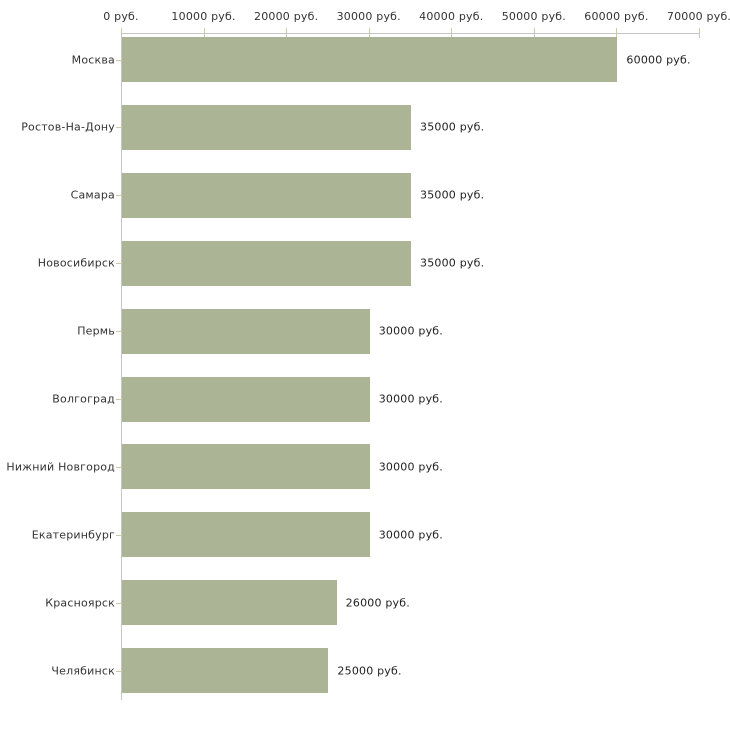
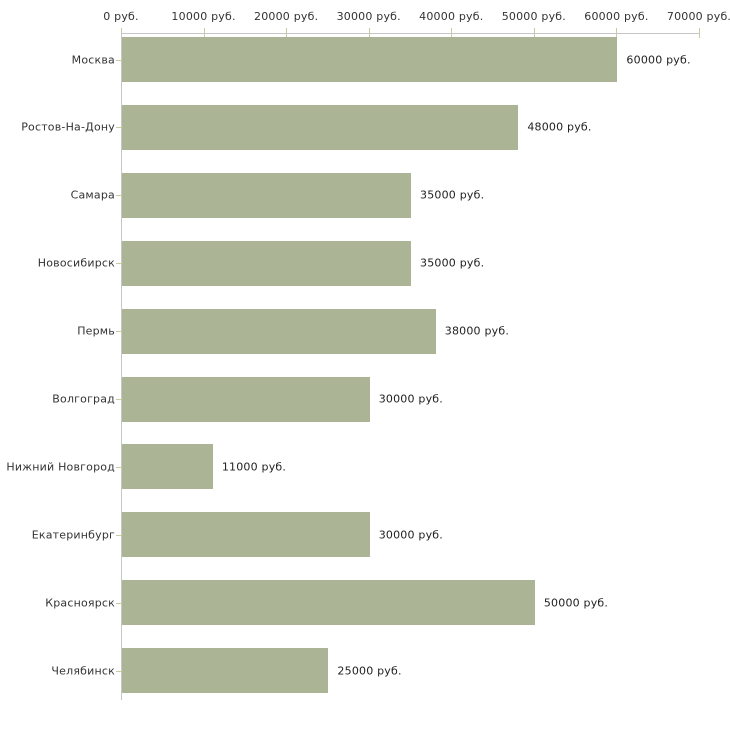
Ростов-На-Дону: 35000 -> 48000
Пермь: 30000 -> 38000
Нижний Новгород: 30000 -> 11000
Красноярск: 26000 -> 50000
